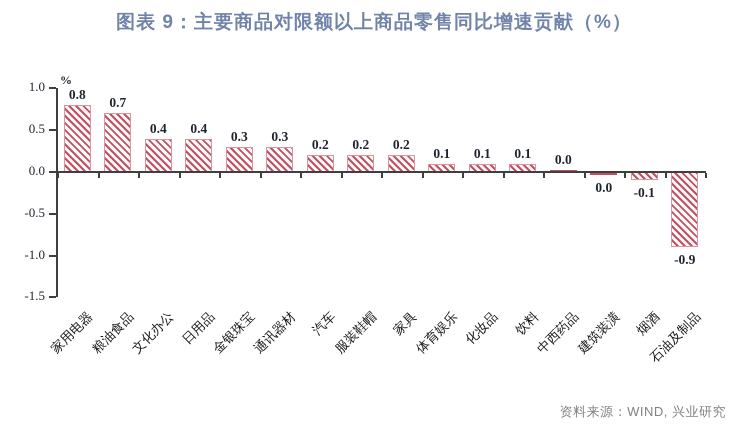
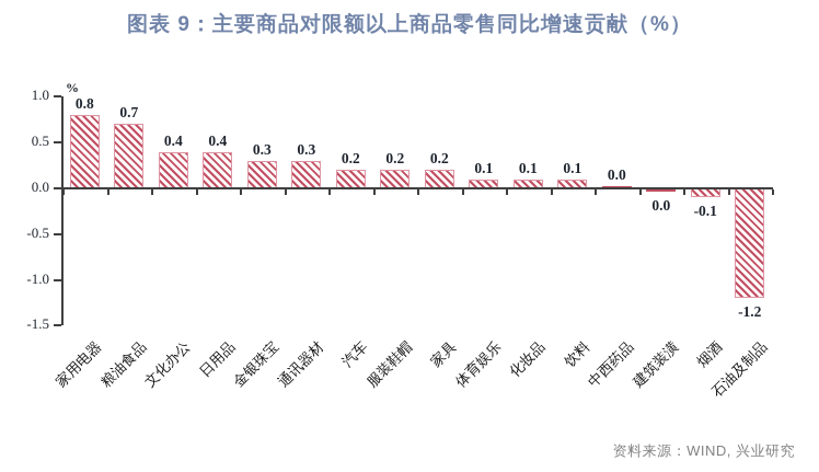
石油及制品: -0.9 -> -1.2
